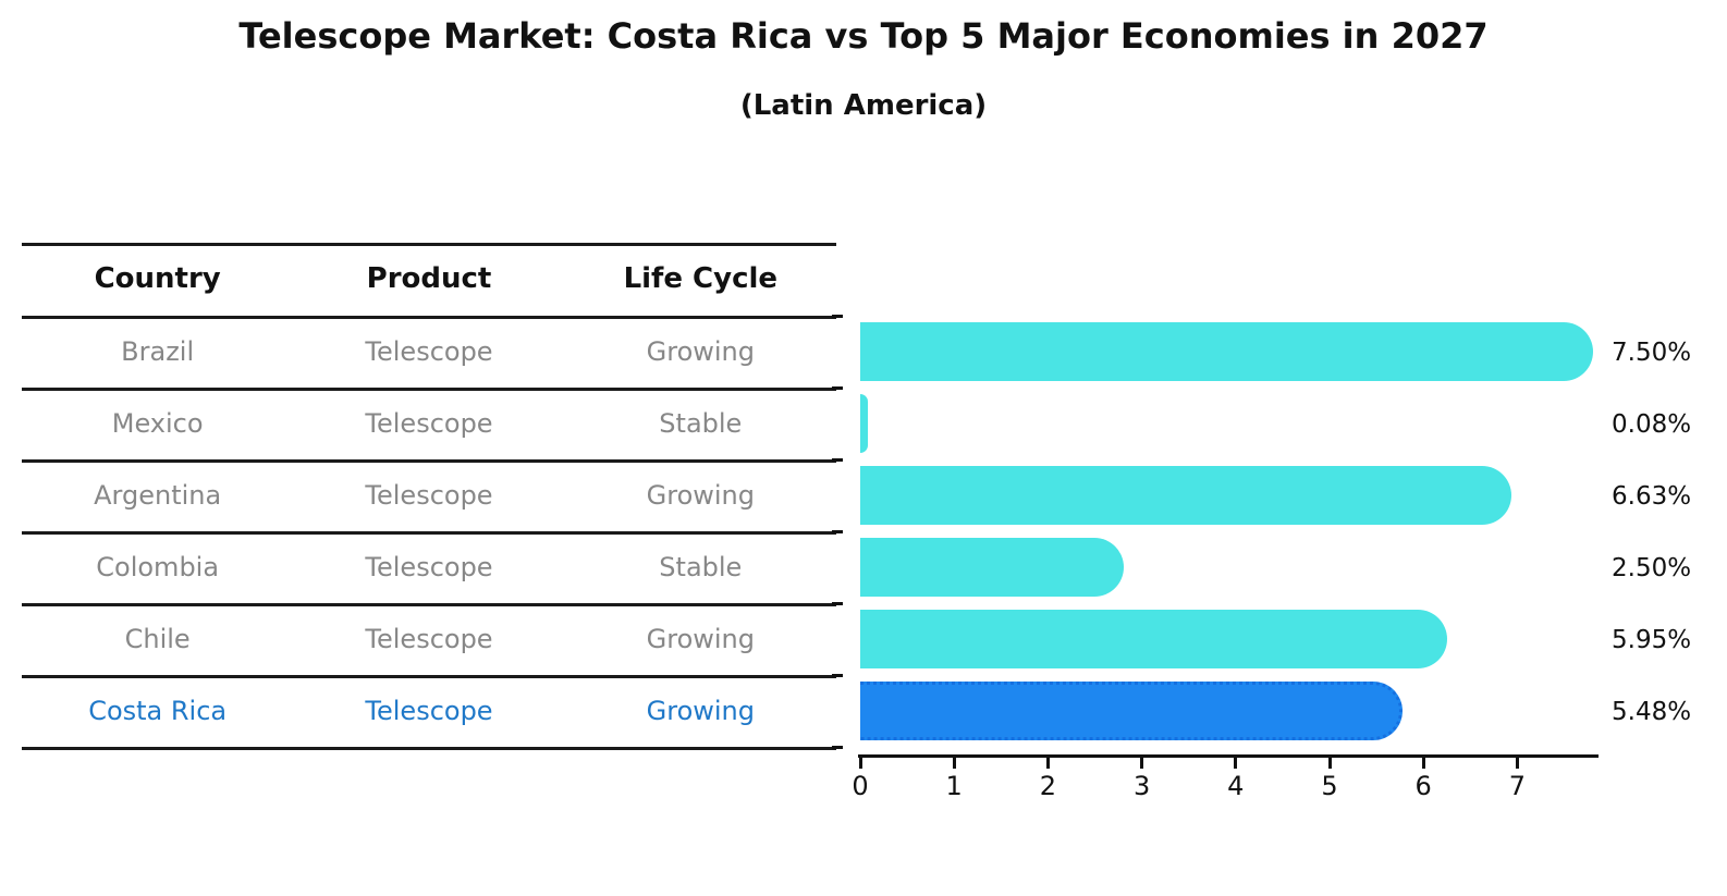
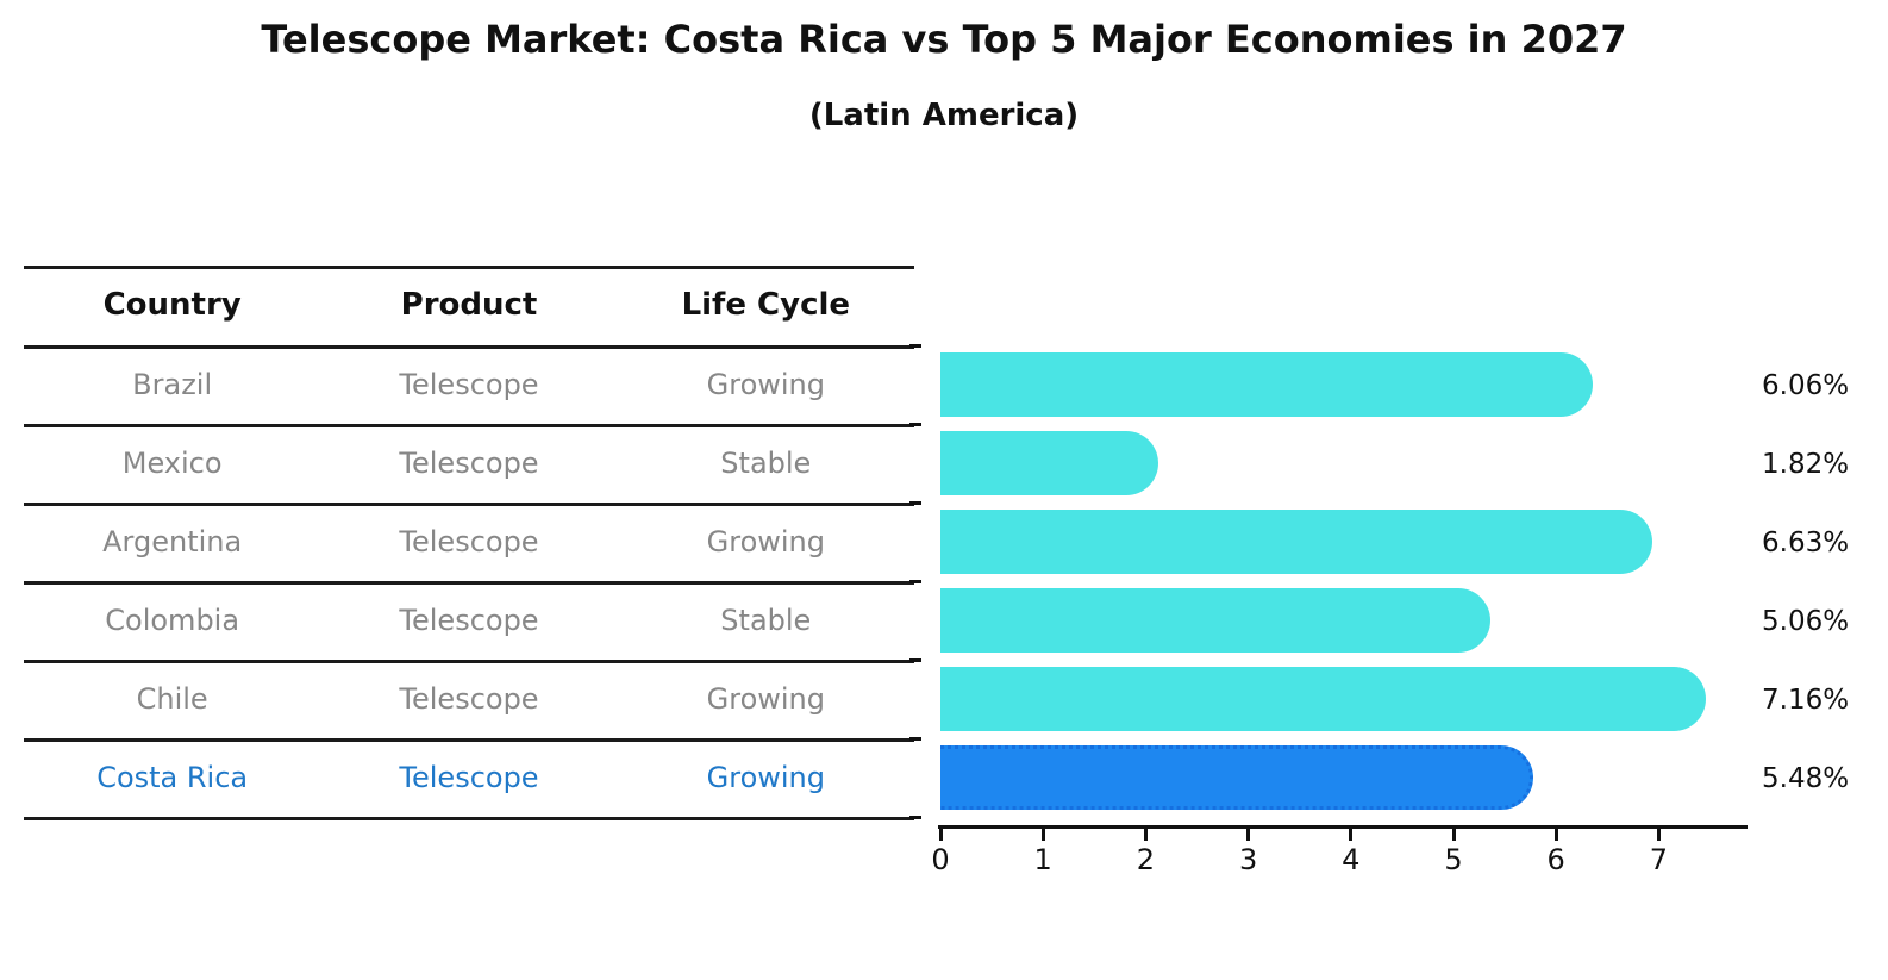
Brazil: 7.50% -> 6.06%
Mexico: 0.08% -> 1.82%
Colombia: 2.50% -> 5.06%
Chile: 5.95% -> 7.16%
